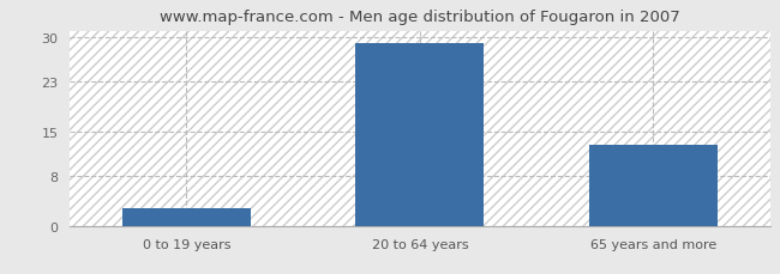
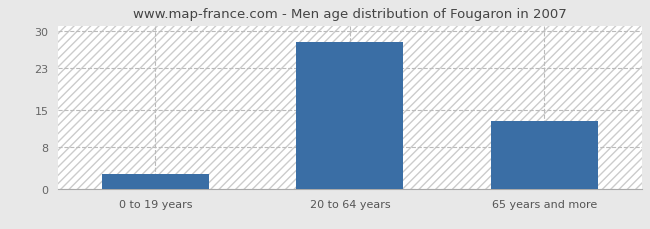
20 to 64 years: 29 -> 28
